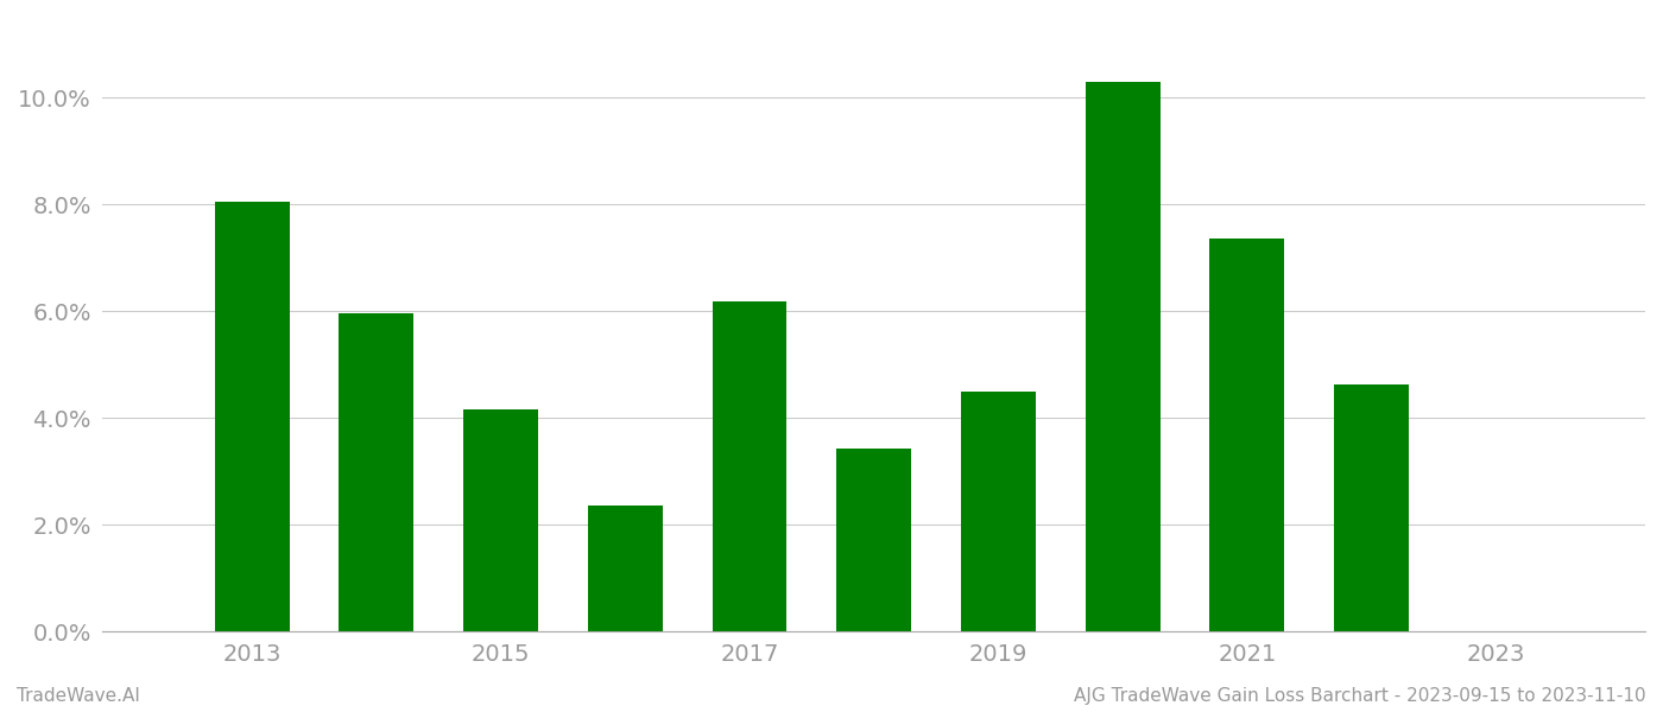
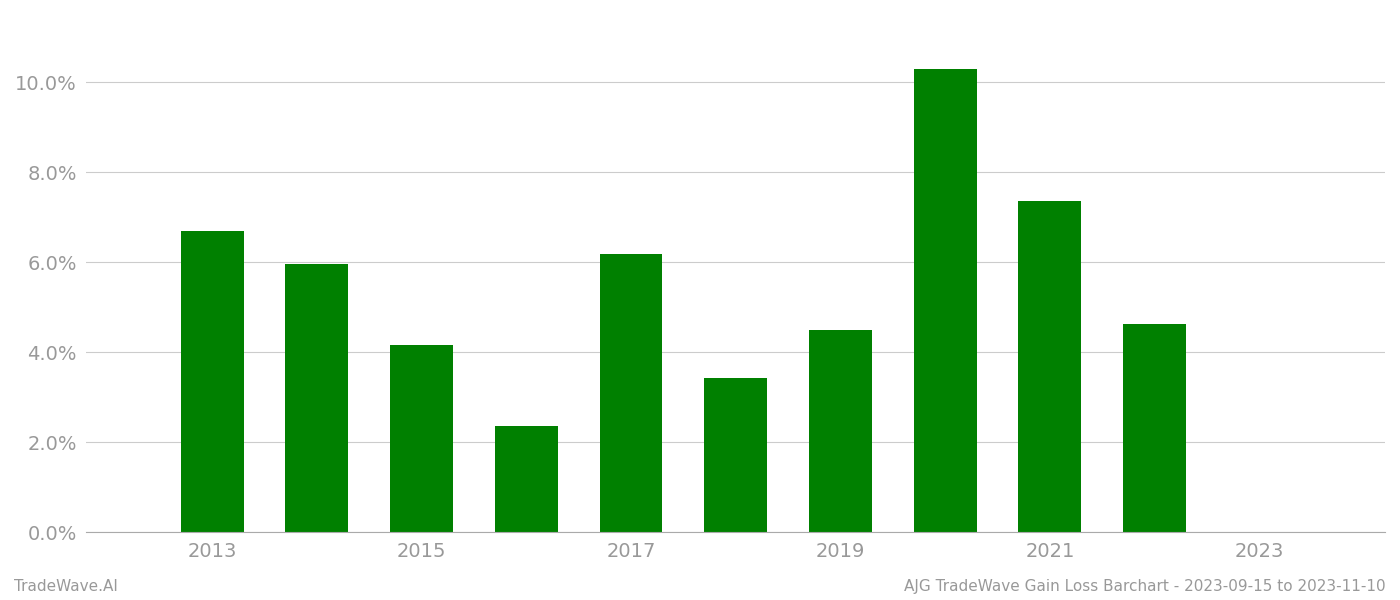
2013: 8.05% -> 6.70%
